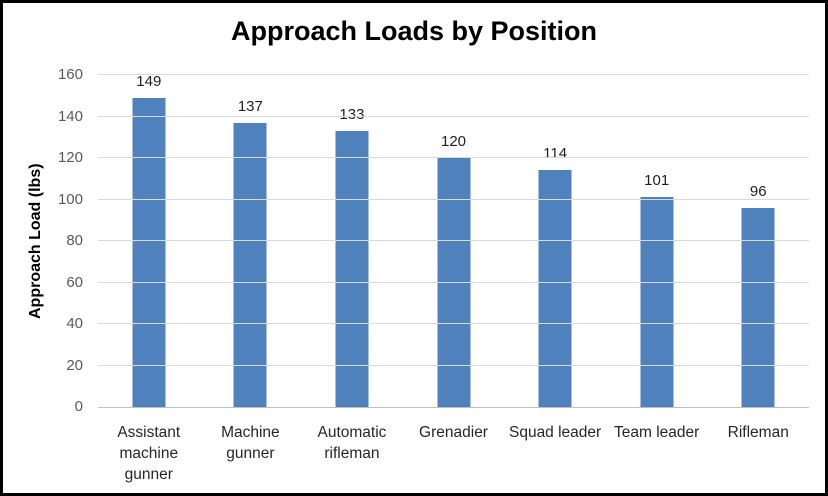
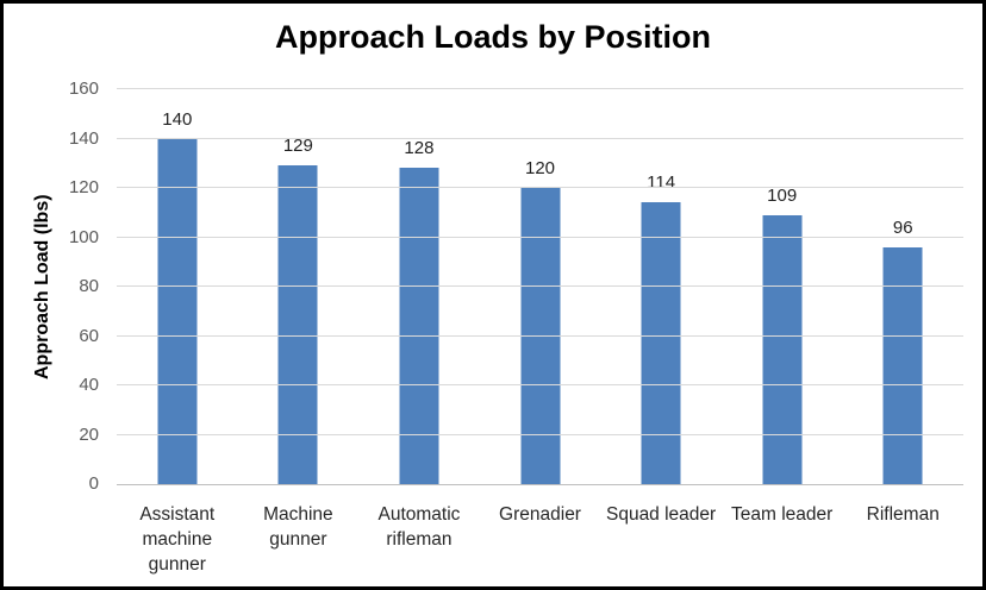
Assistant machine gunner: 149 -> 140
Machine gunner: 137 -> 129
Automatic rifleman: 133 -> 128
Team leader: 101 -> 109
